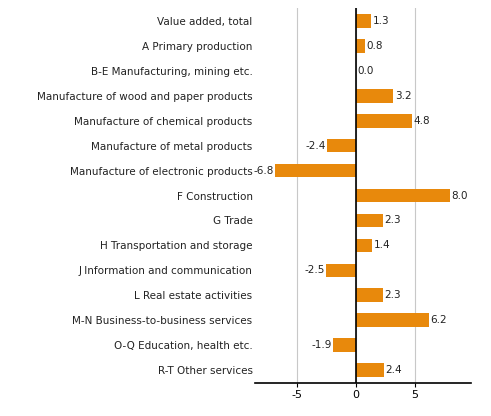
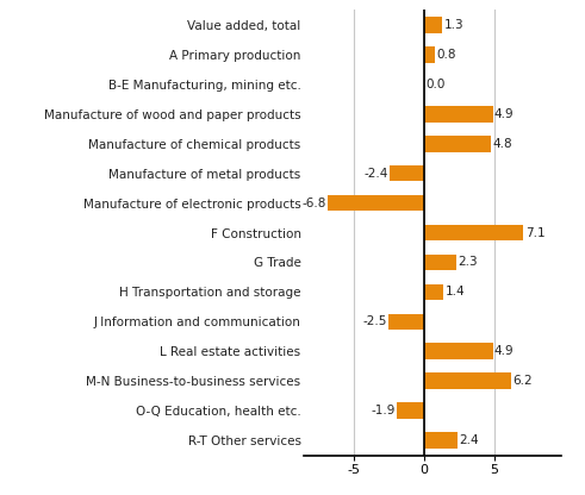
Manufacture of wood and paper products: 3.2 -> 4.9
F Construction: 8.0 -> 7.1
L Real estate activities: 2.3 -> 4.9
